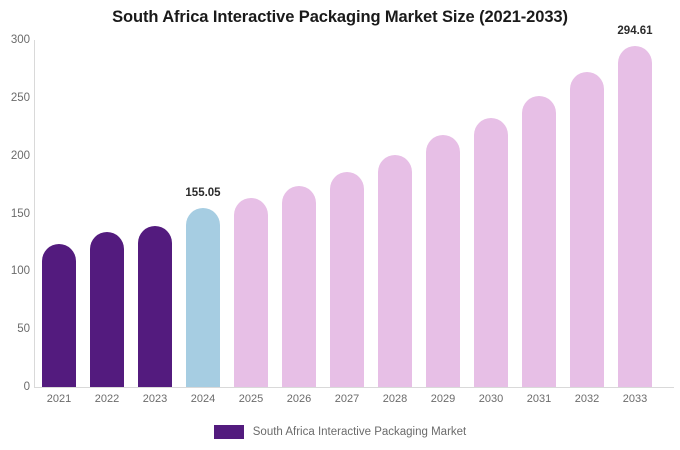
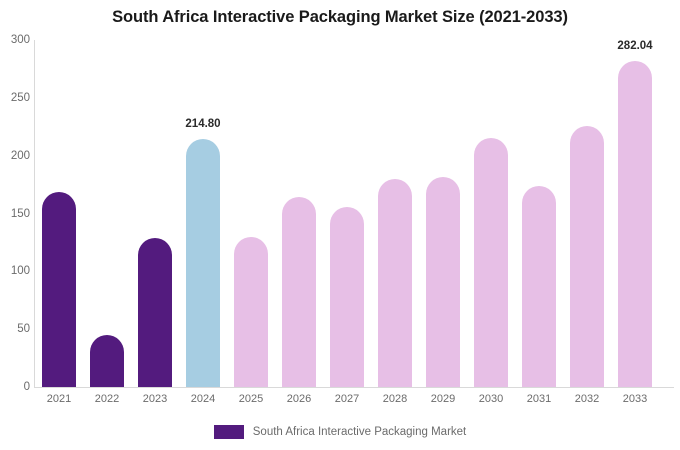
2021: 124 -> 169
2022: 134 -> 45
2023: 140 -> 129
2024: 155.05 -> 214.80
2025: 163 -> 130
2026: 174 -> 164
2027: 186 -> 156
2028: 200 -> 180
2029: 218 -> 182
2030: 233 -> 215
2031: 252 -> 174
2032: 272 -> 226
2033: 294.61 -> 282.04
